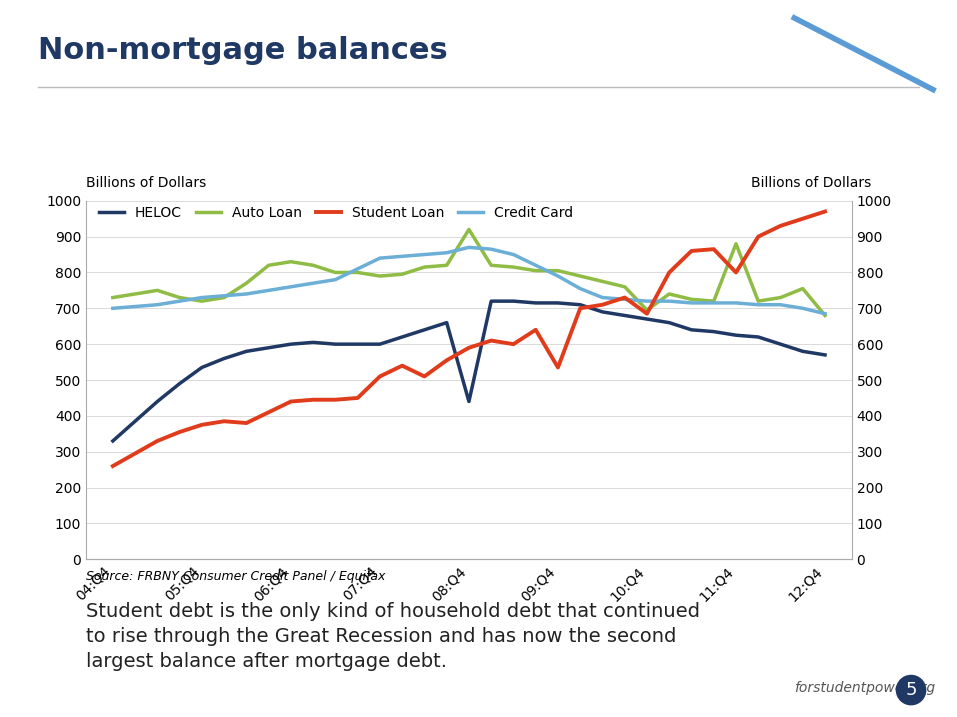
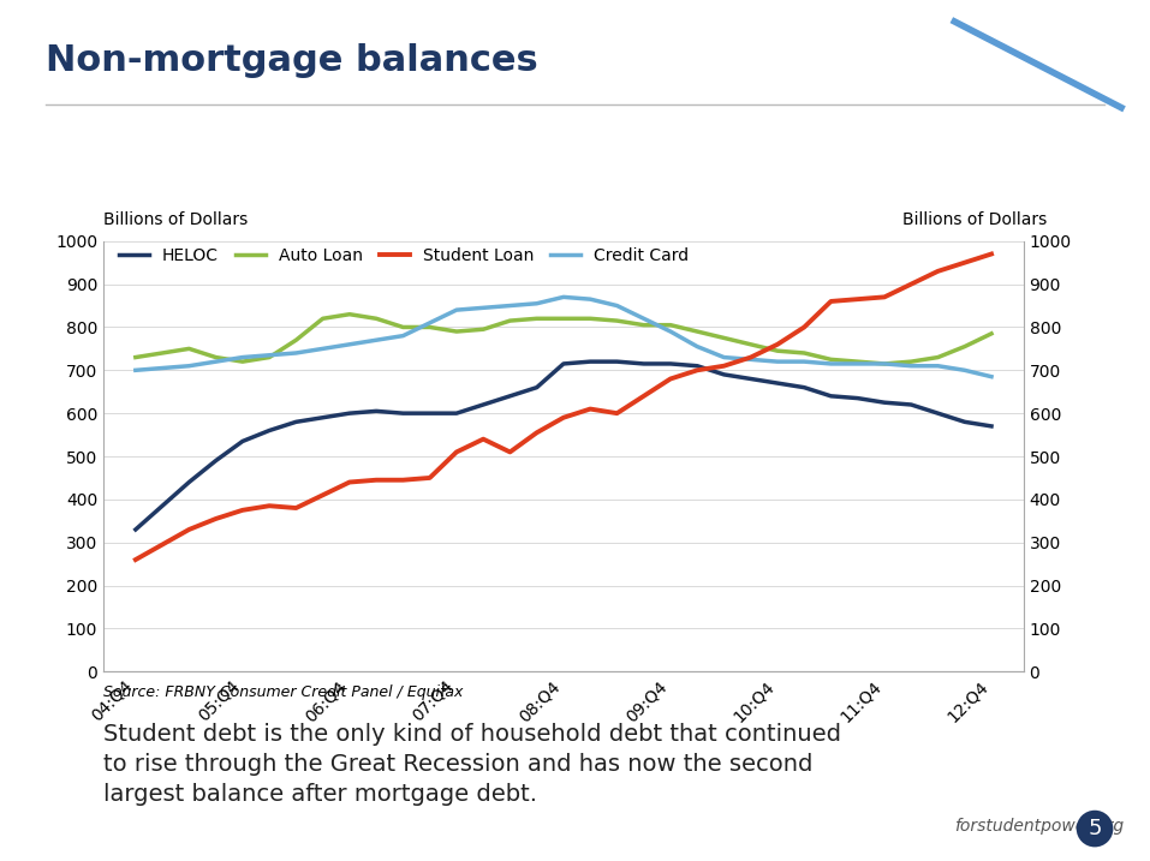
HELOC/08:Q4: 440 -> 715
Auto Loan/08:Q4: 920 -> 820
Student Loan/09:Q4: 535 -> 680
Auto Loan/10:Q4: 695 -> 745
Student Loan/10:Q4: 685 -> 760
Auto Loan/11:Q4: 880 -> 715
Student Loan/11:Q4: 800 -> 870
Auto Loan/12:Q4: 680 -> 785
